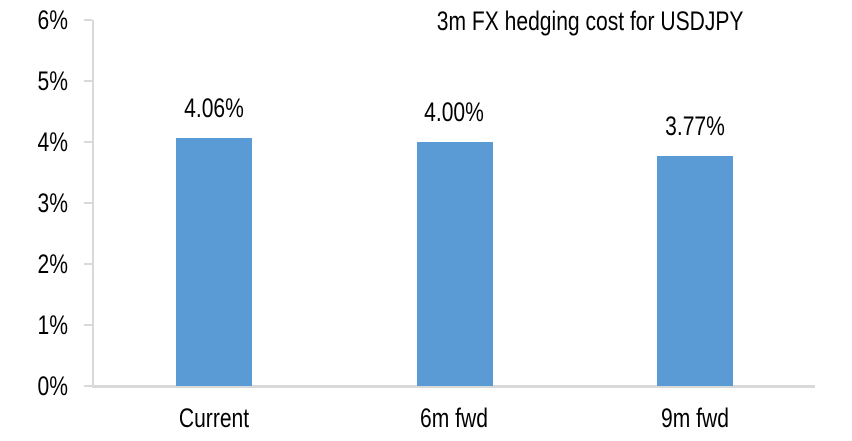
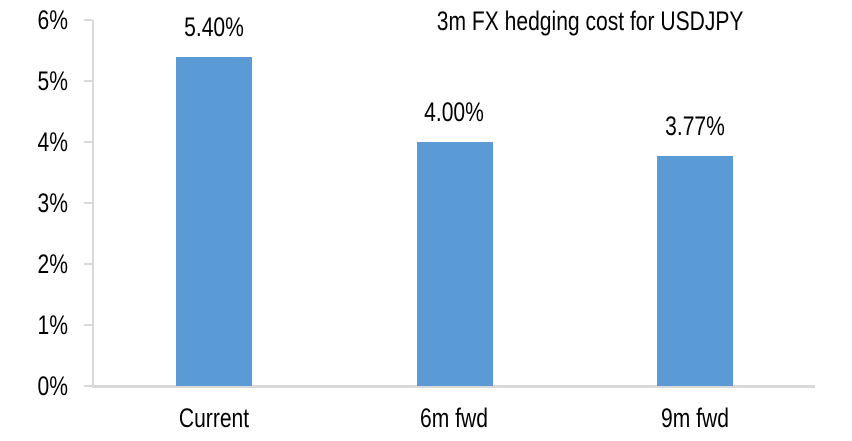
Current: 4.06% -> 5.40%
